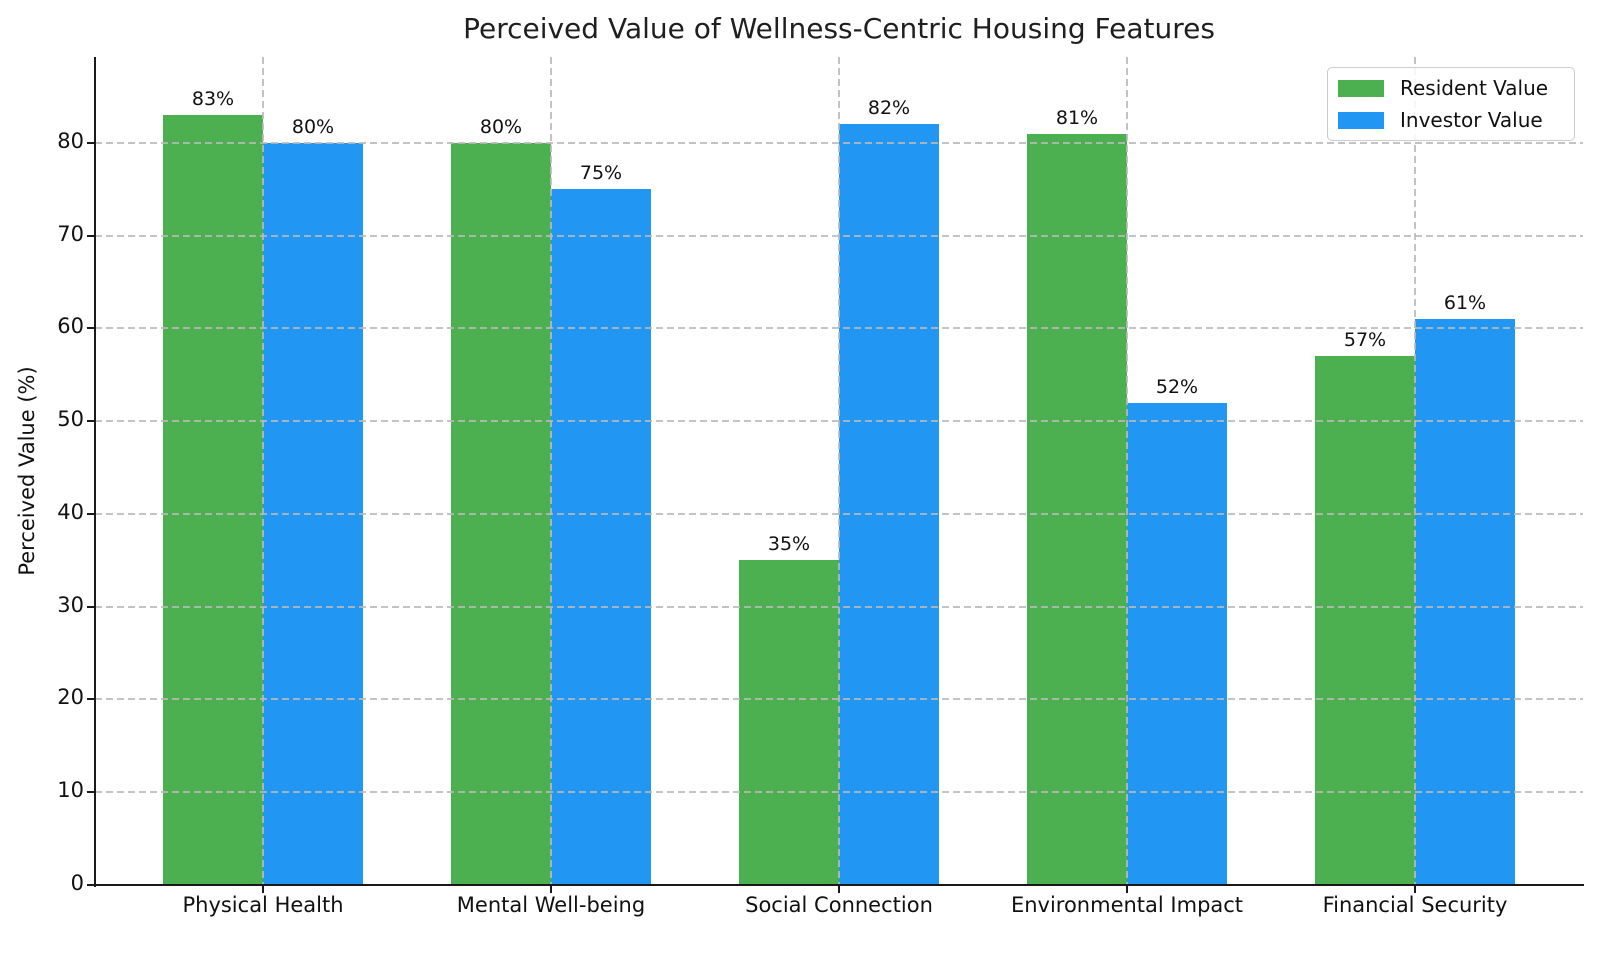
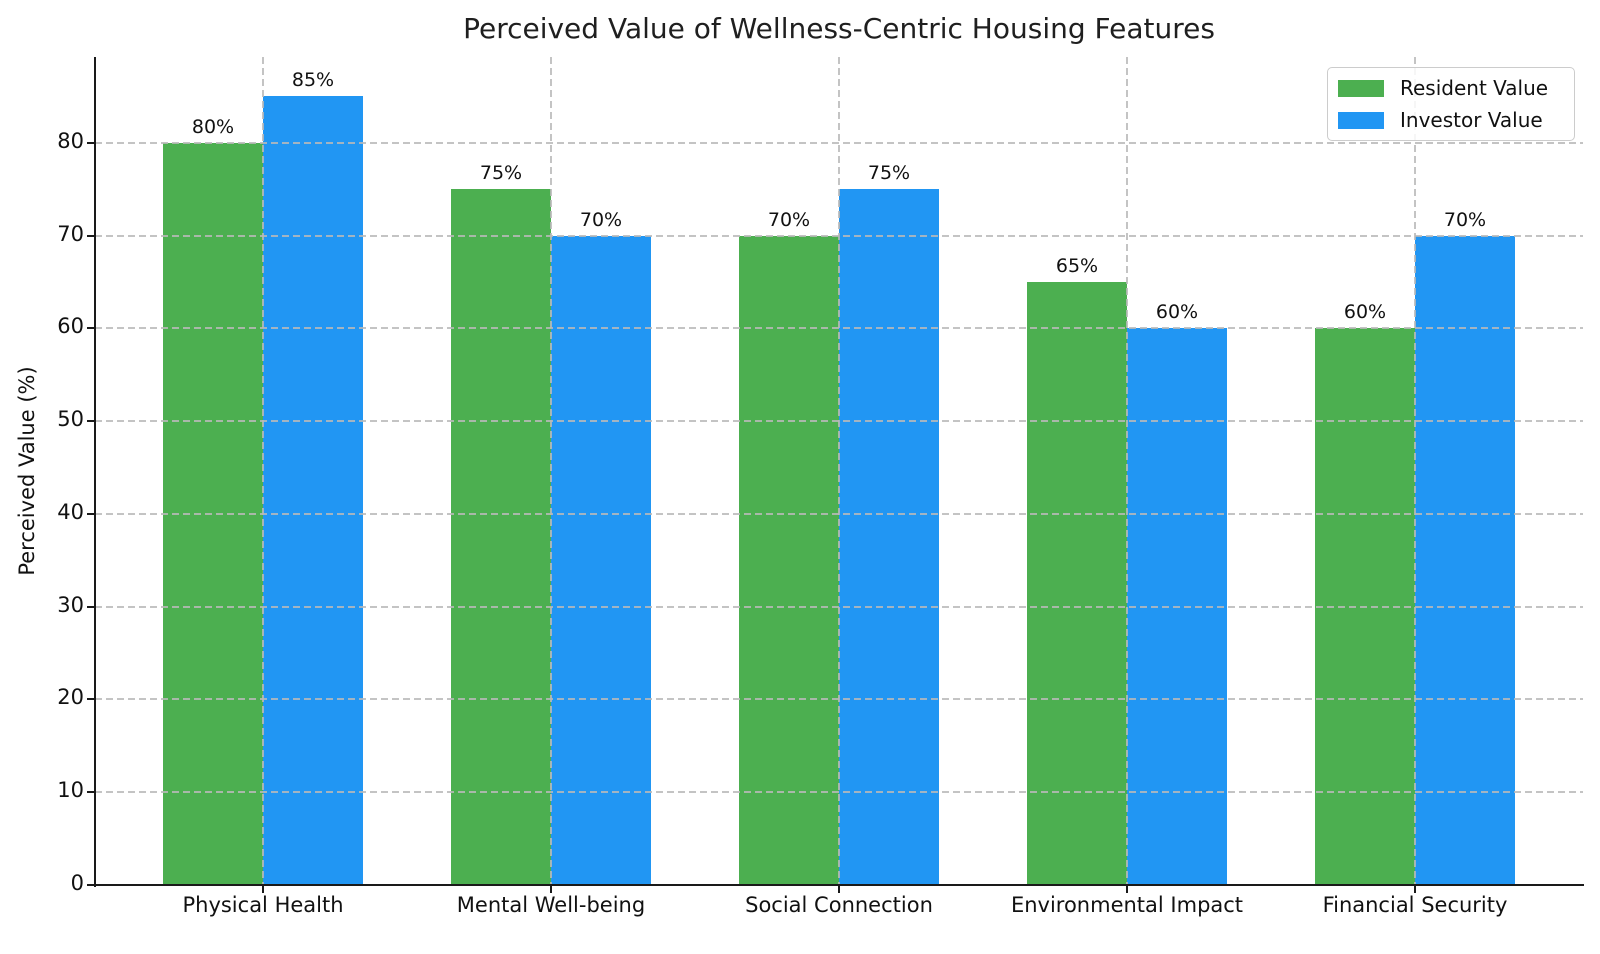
Resident Value/Physical Health: 83% -> 80%
Investor Value/Physical Health: 80% -> 85%
Resident Value/Mental Well-being: 80% -> 75%
Investor Value/Mental Well-being: 75% -> 70%
Resident Value/Social Connection: 35% -> 70%
Investor Value/Social Connection: 82% -> 75%
Resident Value/Environmental Impact: 81% -> 65%
Investor Value/Environmental Impact: 52% -> 60%
Resident Value/Financial Security: 57% -> 60%
Investor Value/Financial Security: 61% -> 70%
